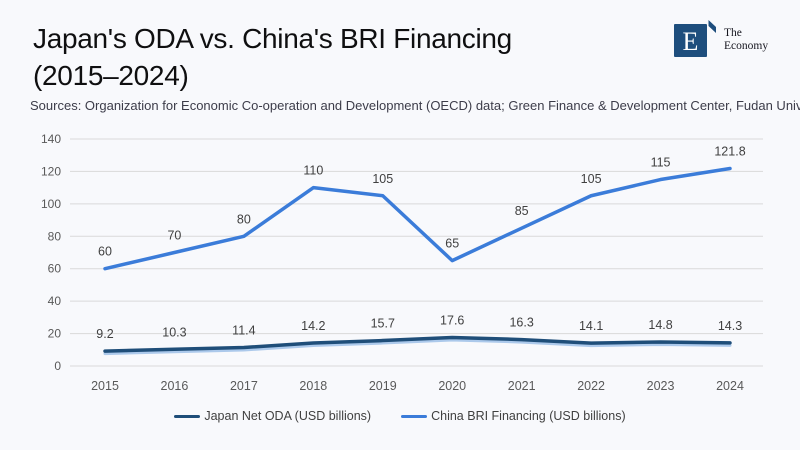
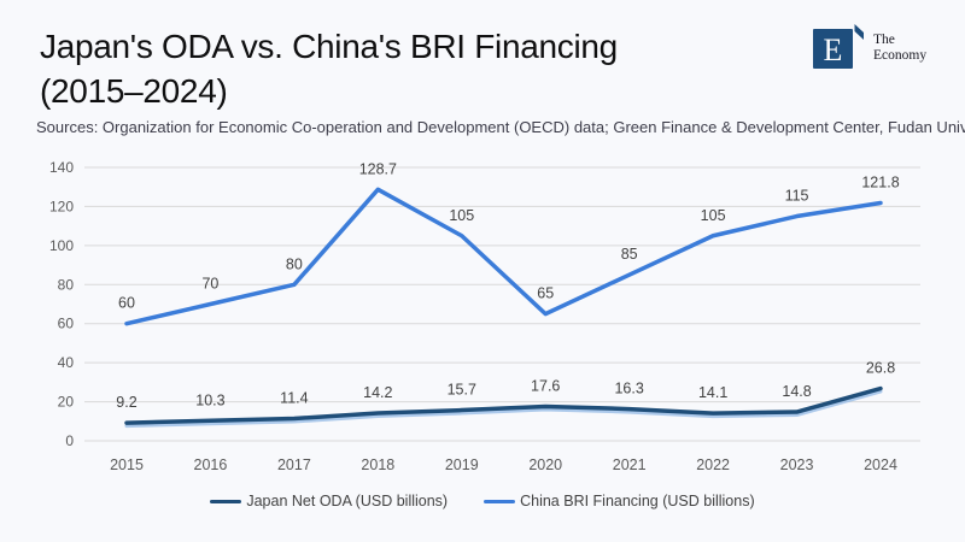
China BRI Financing (USD billions)/2018: 110 -> 128.7
Japan Net ODA (USD billions)/2024: 14.3 -> 26.8
